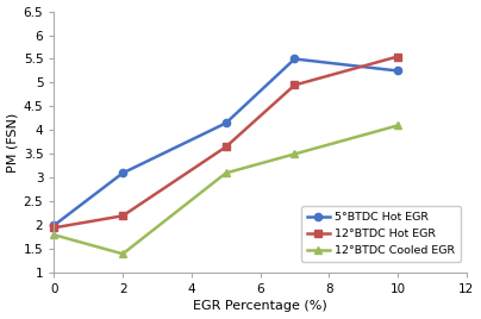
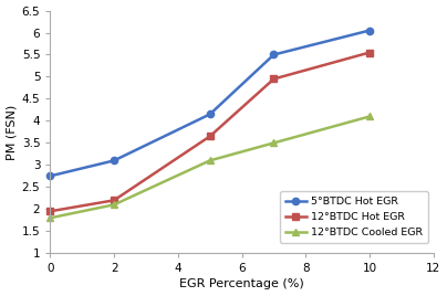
5°BTDC Hot EGR/0: 2.00 -> 2.75
12°BTDC Cooled EGR/2: 1.4 -> 2.1
5°BTDC Hot EGR/10: 5.25 -> 6.05
